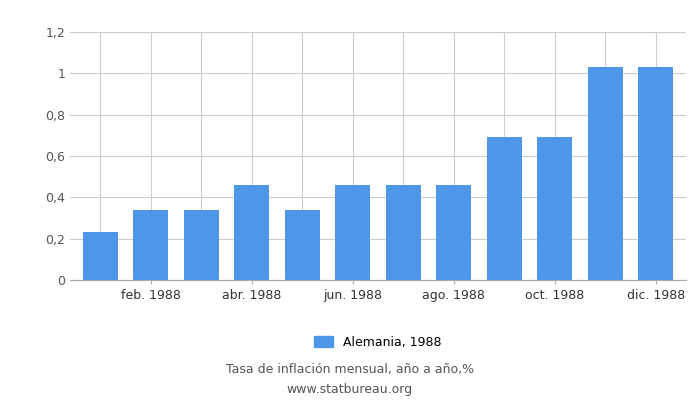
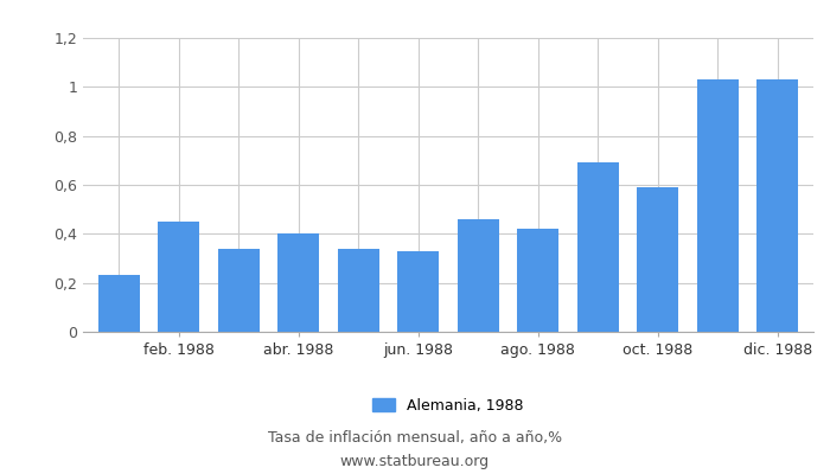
feb. 1988: 0,34 -> 0,45
abr. 1988: 0,46 -> 0,40
jun. 1988: 0,46 -> 0,33
ago. 1988: 0,46 -> 0,42
oct. 1988: 0,69 -> 0,59
